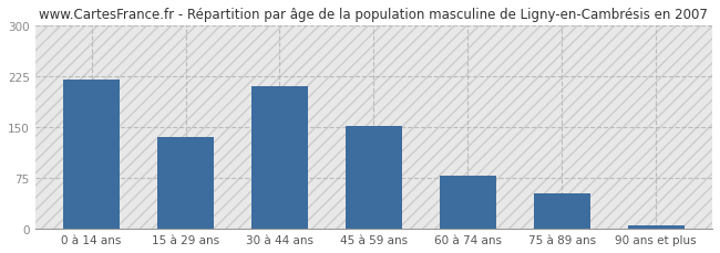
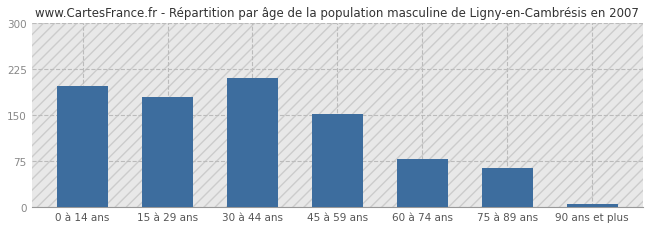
0 à 14 ans: 220 -> 198
15 à 29 ans: 135 -> 180
75 à 89 ans: 52 -> 64
